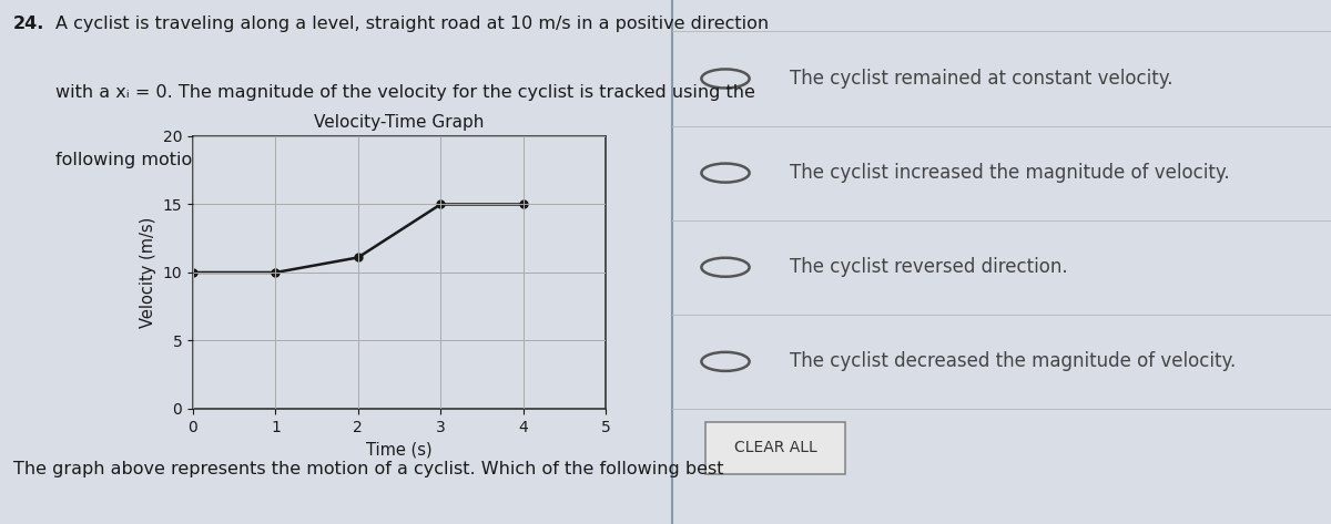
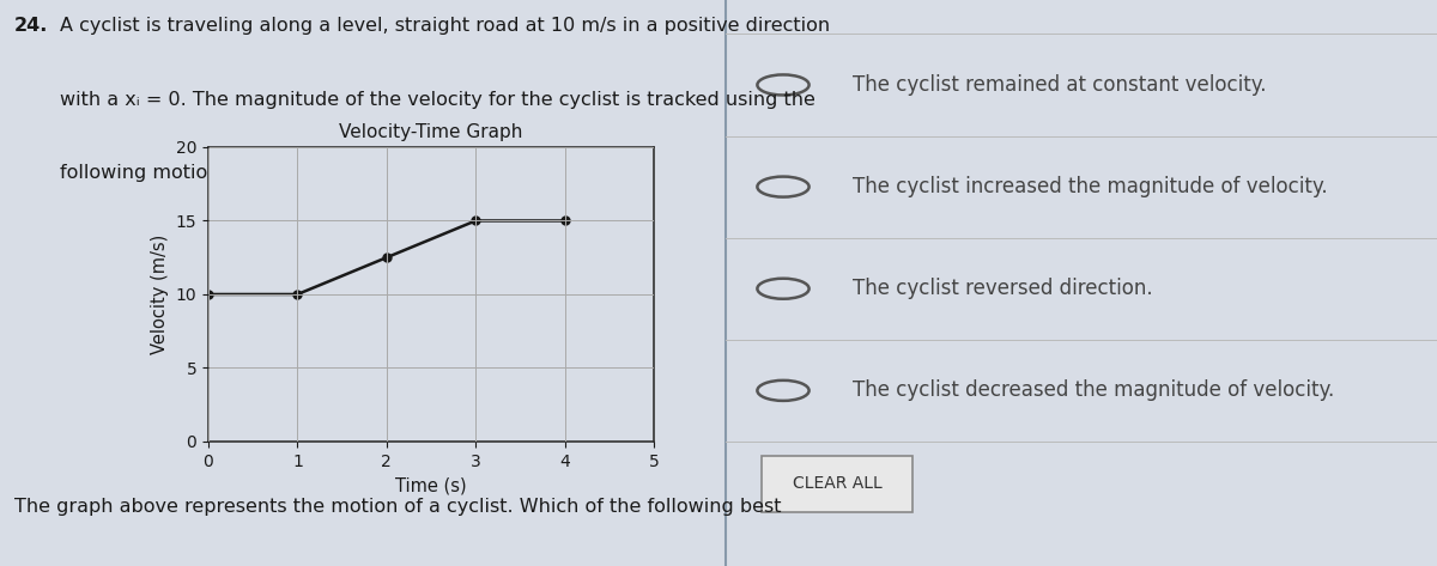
2: 11.1 -> 12.5
